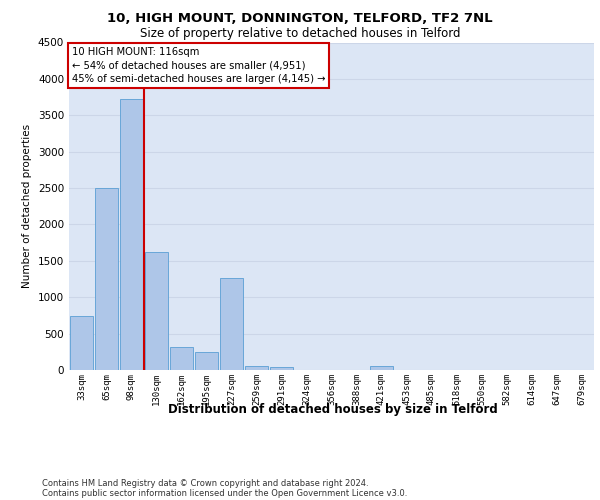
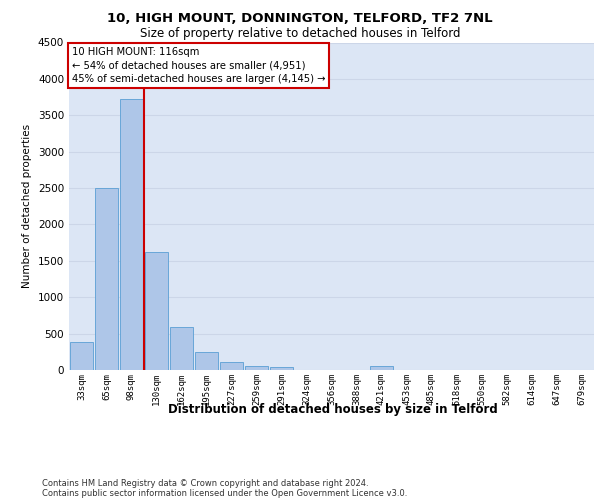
33sqm: 740 -> 390
162sqm: 320 -> 590
227sqm: 1260 -> 110
